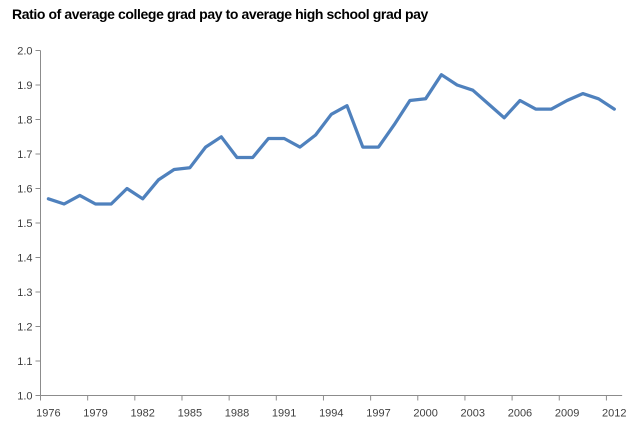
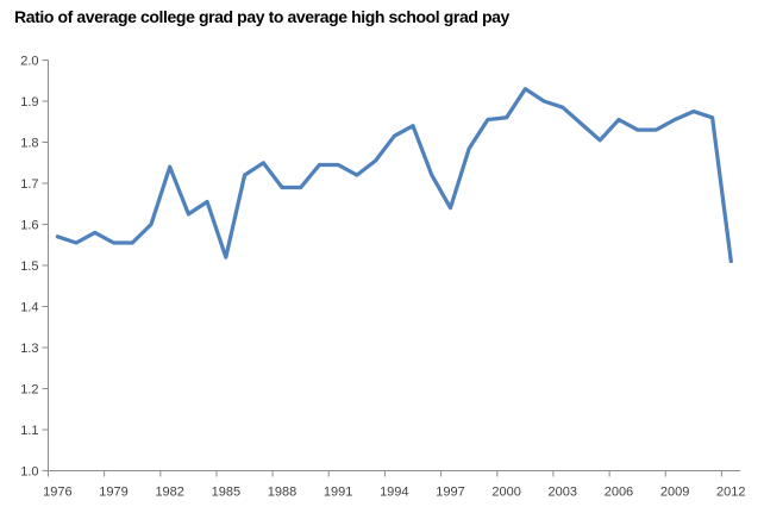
1982: 1.57 -> 1.74
1985: 1.66 -> 1.52
1997: 1.72 -> 1.64
2012: 1.83 -> 1.51
